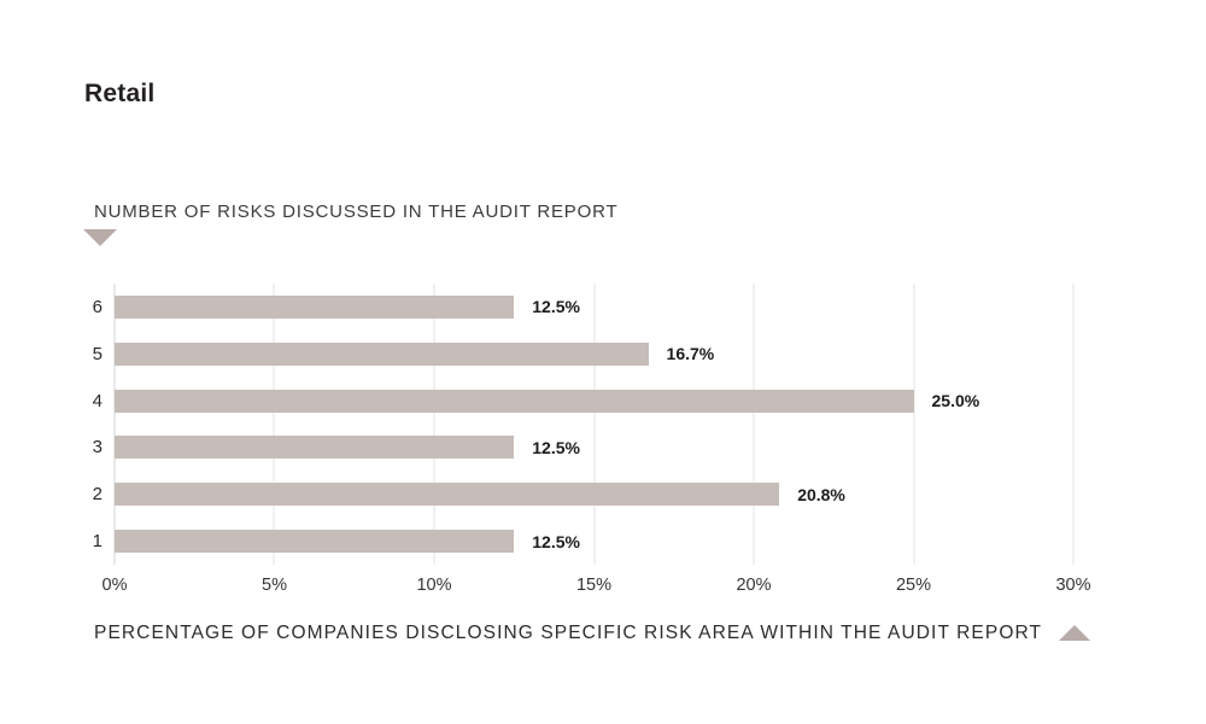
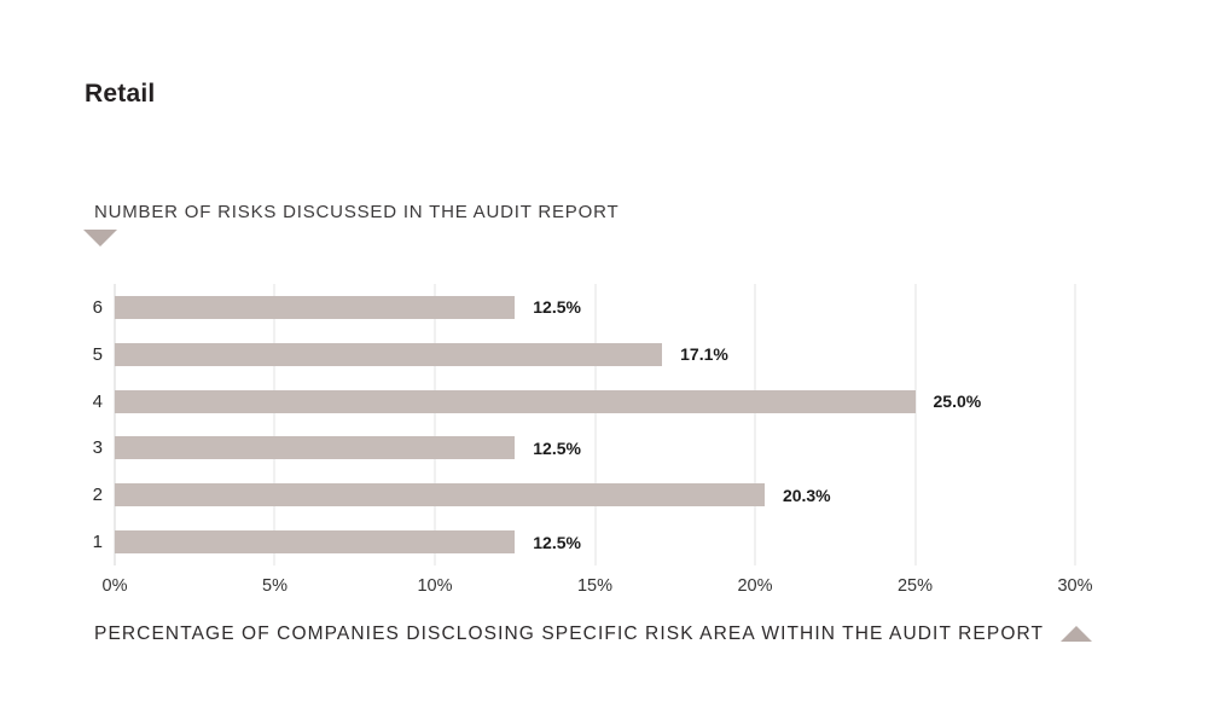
5: 16.7% -> 17.1%
2: 20.8% -> 20.3%
